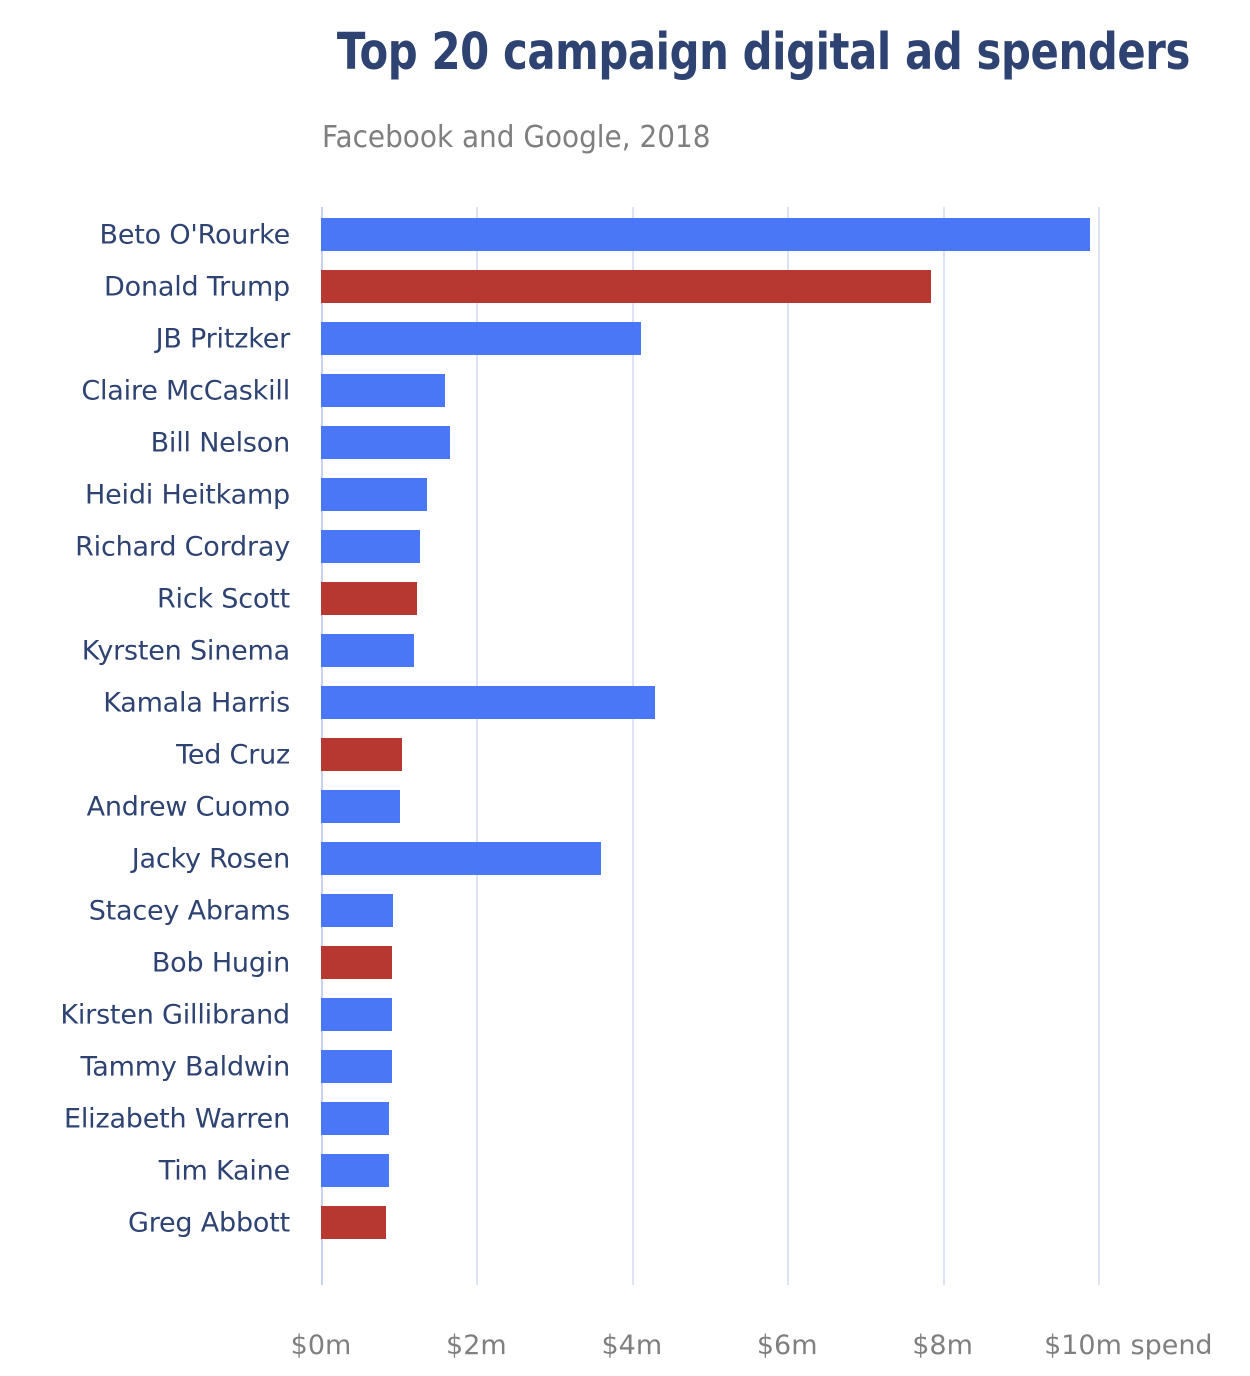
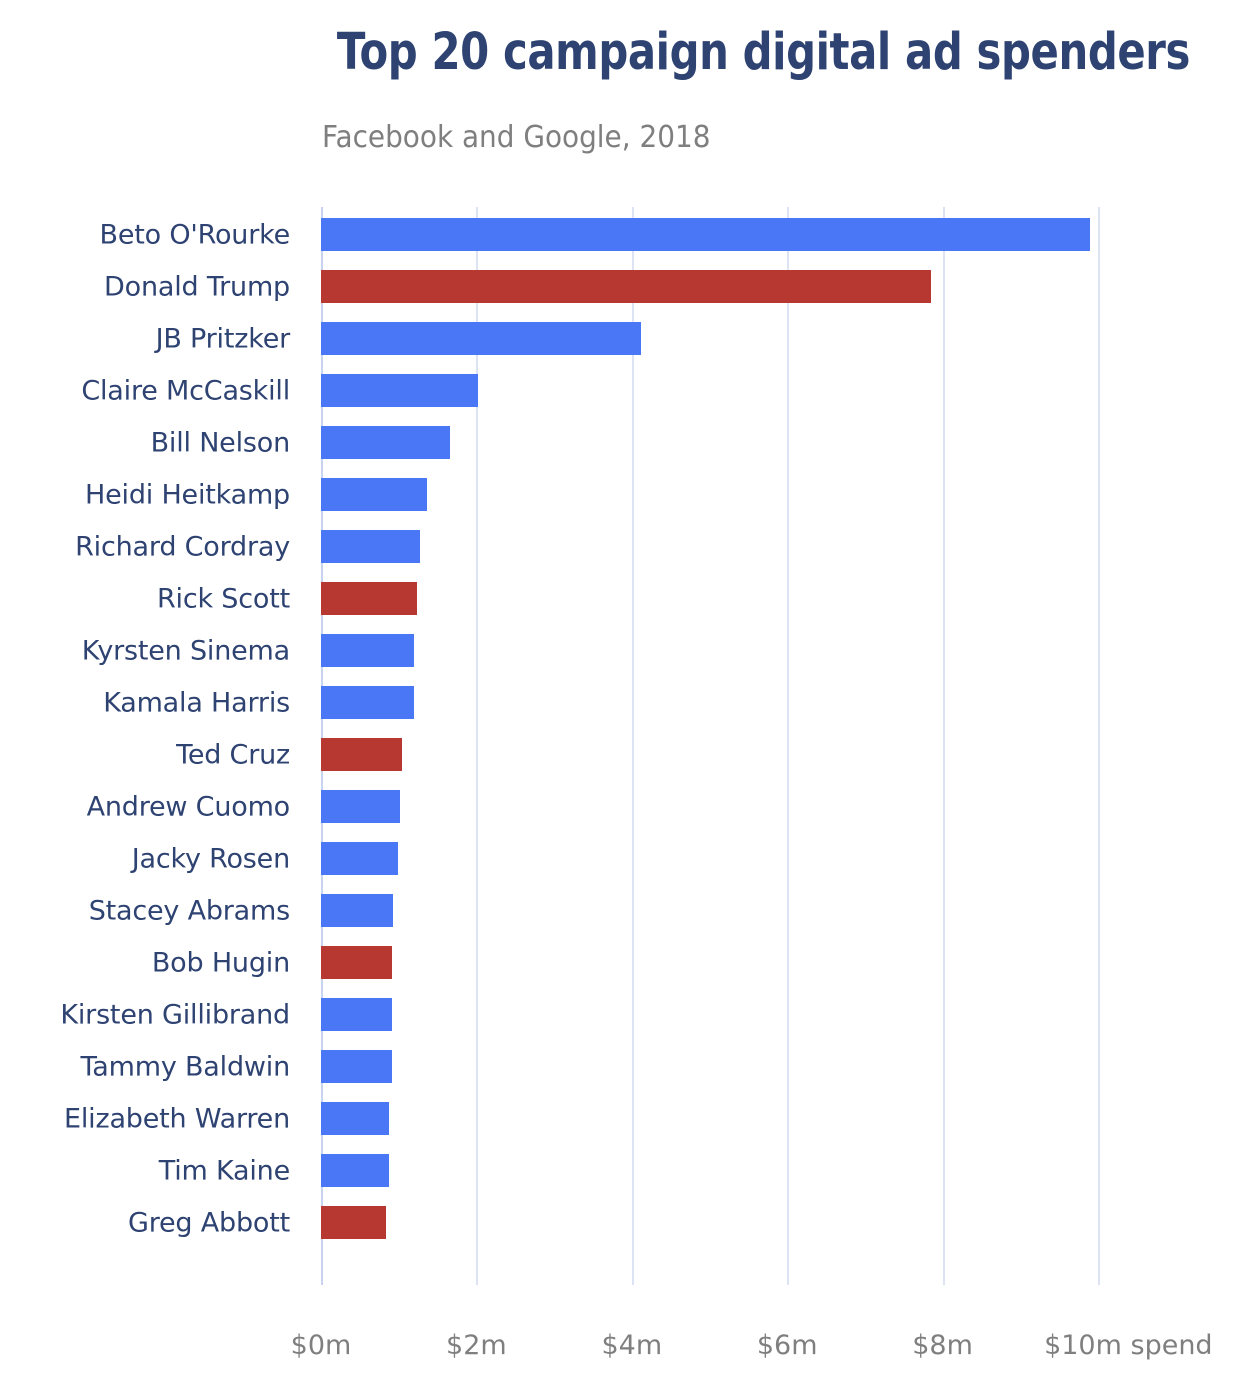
Claire McCaskill: $1.6m -> $2.0m
Kamala Harris: $4.3m -> $1.2m
Jacky Rosen: $3.6m -> $1.0m
